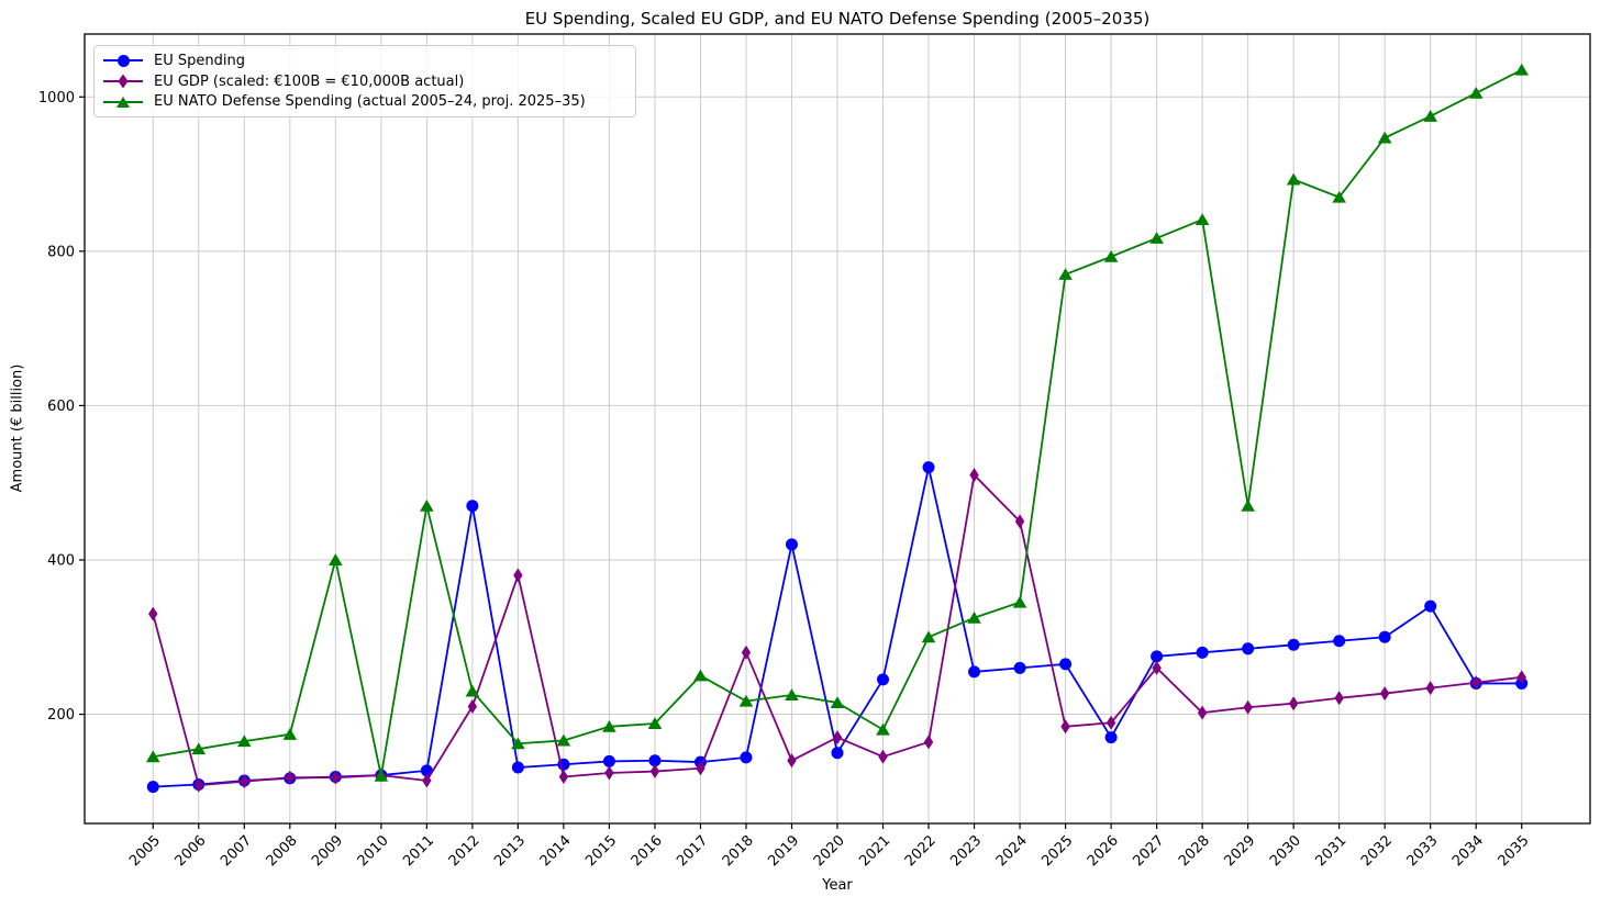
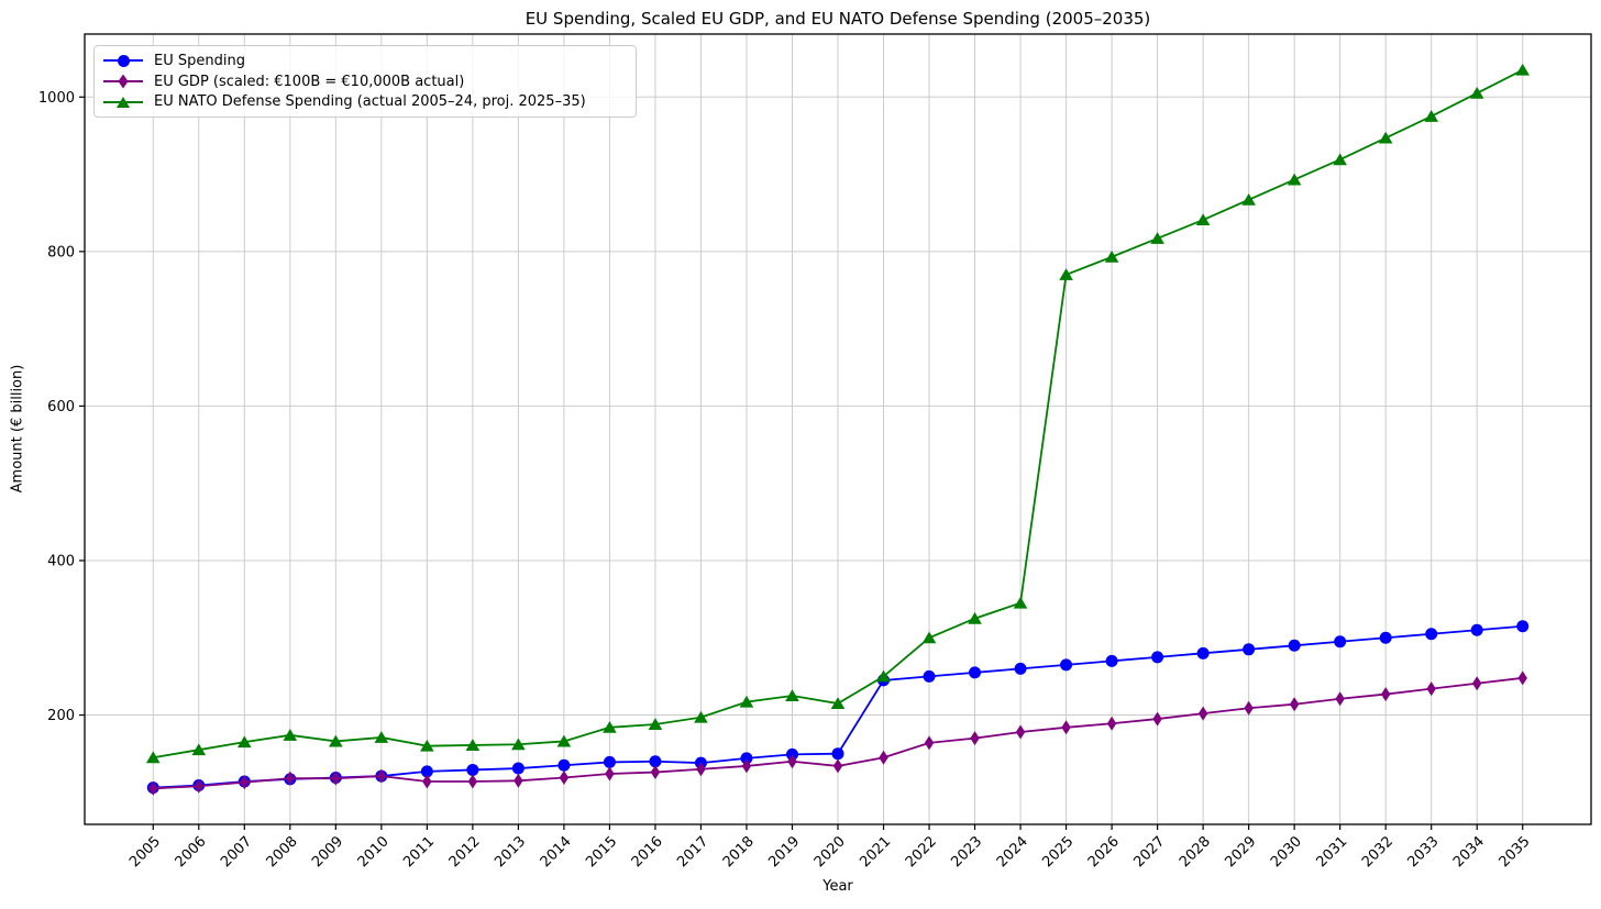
EU GDP (scaled: €100B = €10,000B actual)/2005: 330 -> 100
EU NATO Defense Spending (actual 2005–24, proj. 2025–35)/2009: 400 -> 170
EU NATO Defense Spending (actual 2005–24, proj. 2025–35)/2010: 120 -> 170
EU NATO Defense Spending (actual 2005–24, proj. 2025–35)/2011: 470 -> 160
EU Spending/2012: 470 -> 130
EU GDP (scaled: €100B = €10,000B actual)/2012: 210 -> 110
EU NATO Defense Spending (actual 2005–24, proj. 2025–35)/2012: 230 -> 160
EU GDP (scaled: €100B = €10,000B actual)/2013: 380 -> 120
EU NATO Defense Spending (actual 2005–24, proj. 2025–35)/2017: 250 -> 200
EU GDP (scaled: €100B = €10,000B actual)/2018: 280 -> 130
EU Spending/2019: 420 -> 150
EU GDP (scaled: €100B = €10,000B actual)/2020: 170 -> 130
EU NATO Defense Spending (actual 2005–24, proj. 2025–35)/2021: 180 -> 250
EU Spending/2022: 520 -> 250
EU GDP (scaled: €100B = €10,000B actual)/2023: 510 -> 170
EU GDP (scaled: €100B = €10,000B actual)/2024: 450 -> 180
EU Spending/2026: 170 -> 270
EU GDP (scaled: €100B = €10,000B actual)/2027: 260 -> 200
EU NATO Defense Spending (actual 2005–24, proj. 2025–35)/2029: 470 -> 870
EU NATO Defense Spending (actual 2005–24, proj. 2025–35)/2031: 870 -> 920
EU Spending/2033: 340 -> 300
EU Spending/2034: 240 -> 310
EU Spending/2035: 240 -> 320
